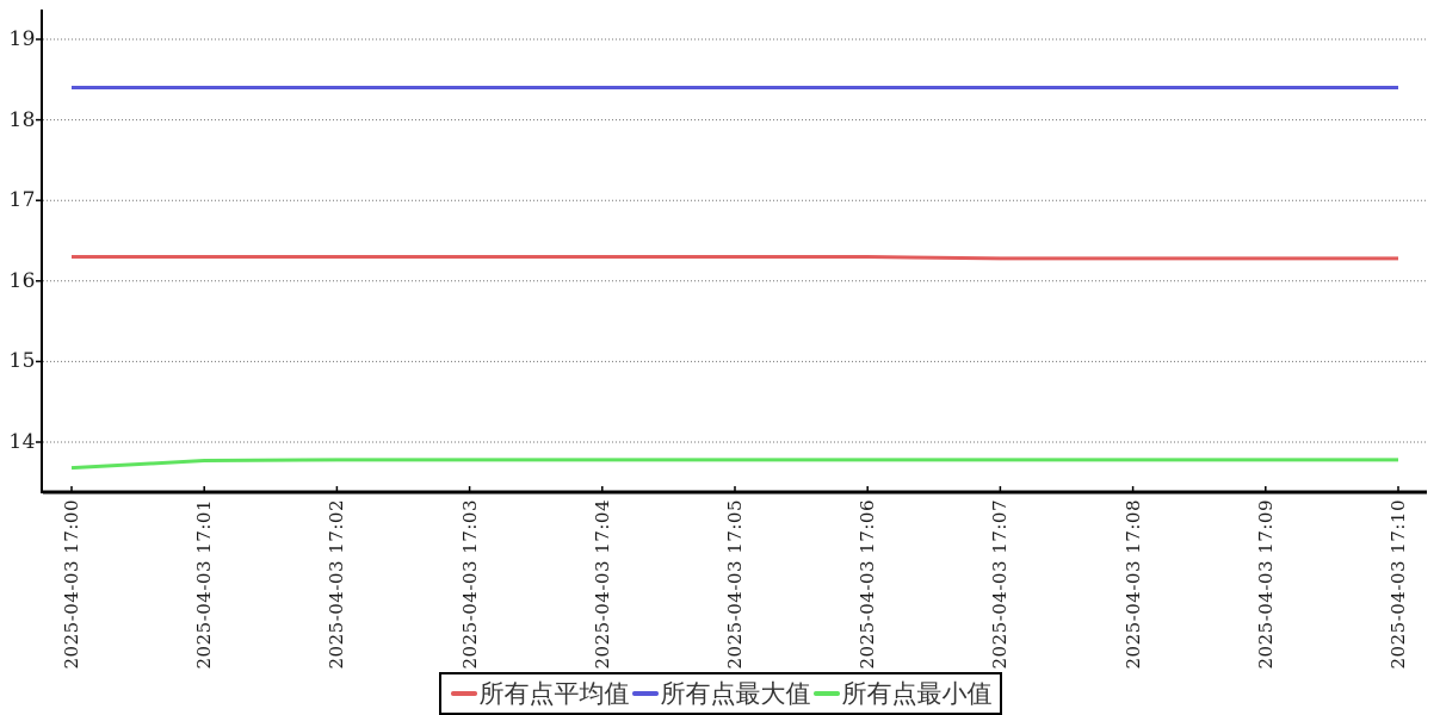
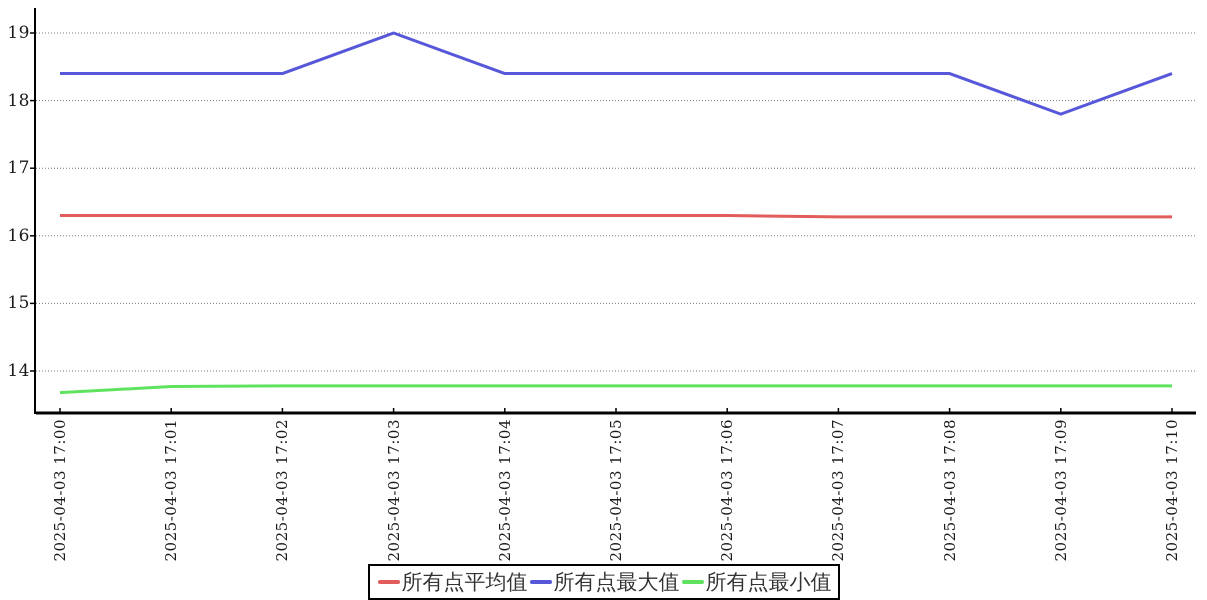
所有点最大值/2025-04-03 17:03: 18.4 -> 19.0
所有点最大值/2025-04-03 17:09: 18.4 -> 17.8
